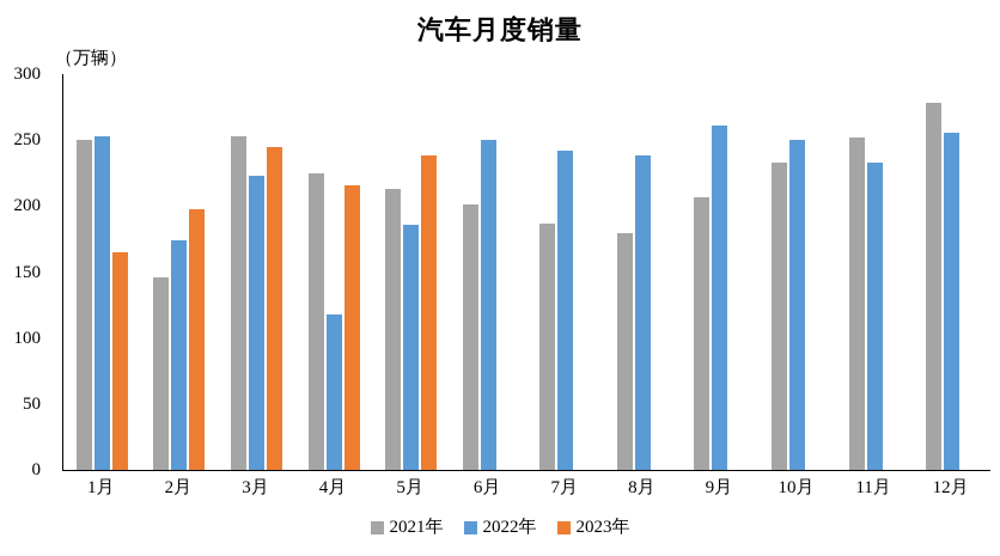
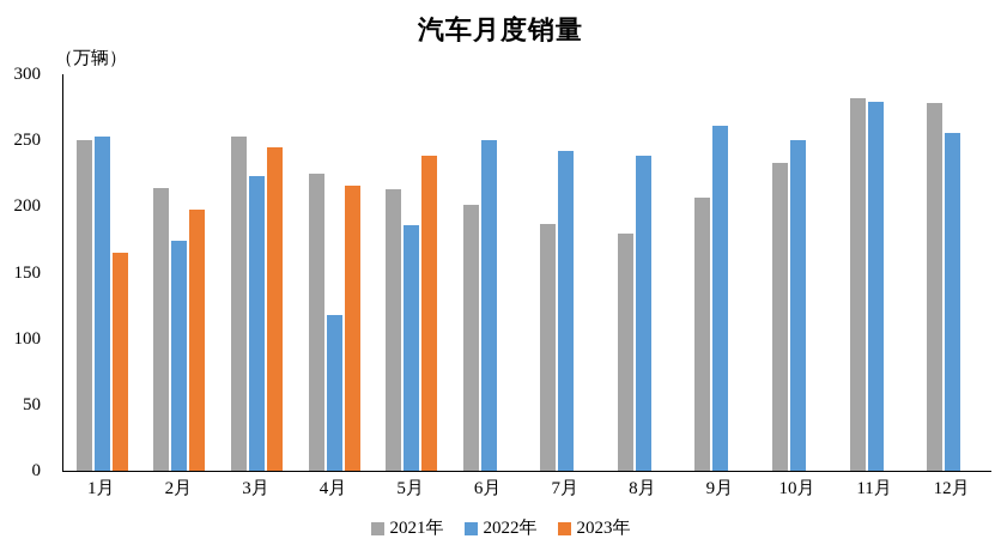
2021年/2月: 146 -> 214
2021年/11月: 252 -> 282
2022年/11月: 233 -> 279
